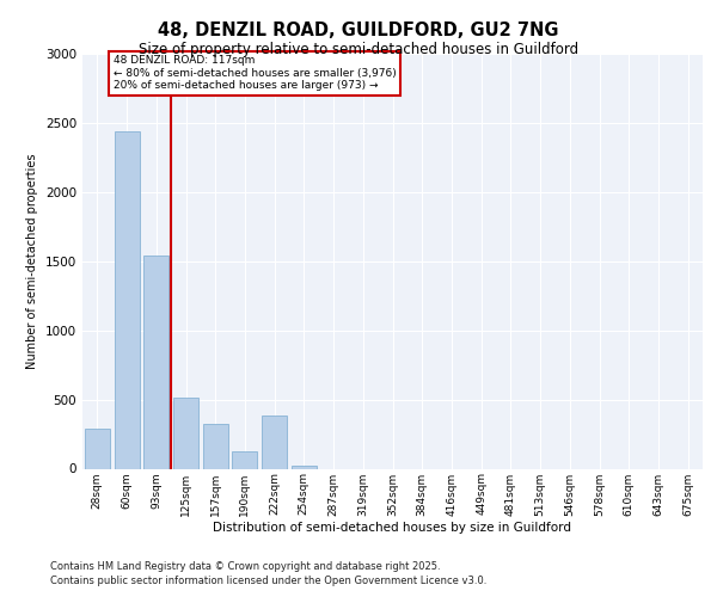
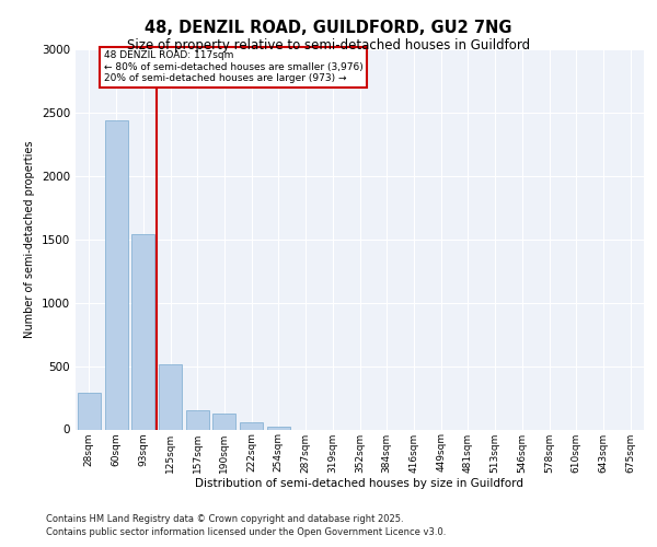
157sqm: 320 -> 150
222sqm: 380 -> 60
